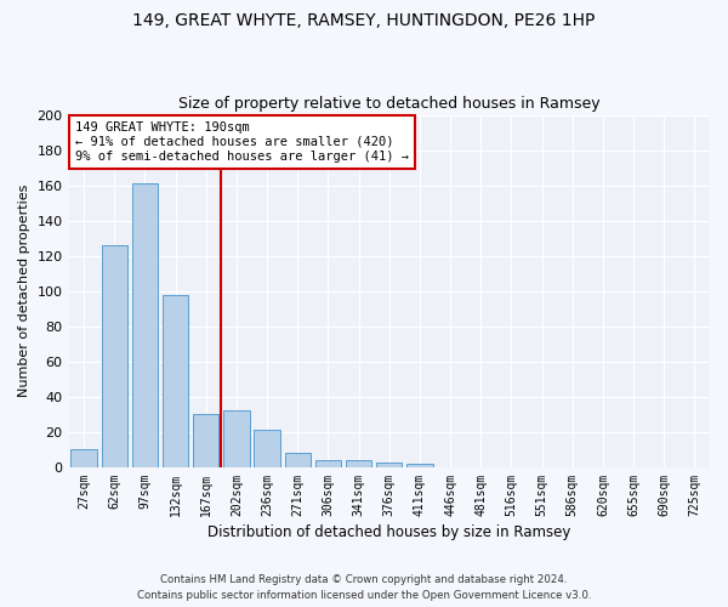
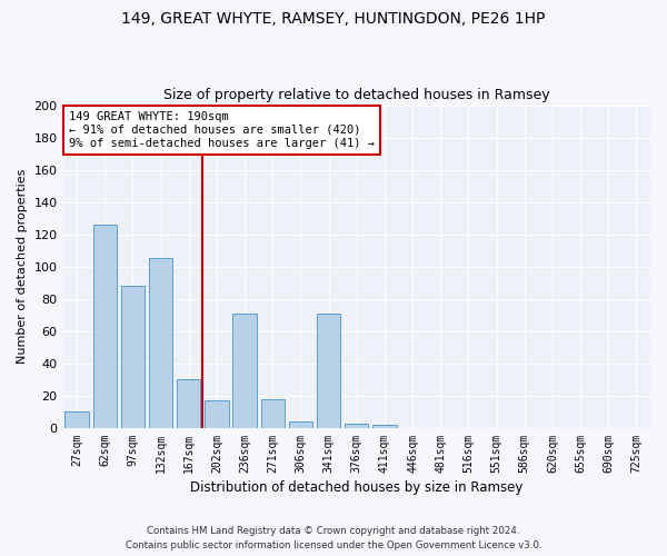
97sqm: 161 -> 88
132sqm: 98 -> 105
202sqm: 32 -> 17
236sqm: 21 -> 71
271sqm: 8 -> 18
341sqm: 4 -> 71
